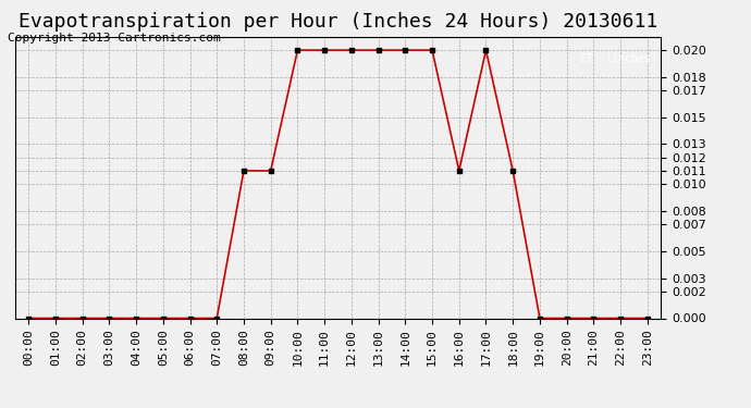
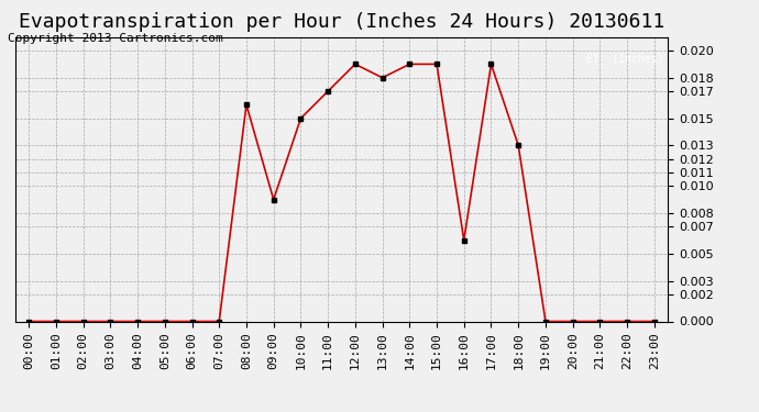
08:00: 0.011 -> 0.016
09:00: 0.011 -> 0.009
10:00: 0.020 -> 0.015
11:00: 0.020 -> 0.017
12:00: 0.020 -> 0.019
13:00: 0.020 -> 0.018
14:00: 0.020 -> 0.019
15:00: 0.020 -> 0.019
16:00: 0.011 -> 0.006
17:00: 0.020 -> 0.019
18:00: 0.011 -> 0.013
